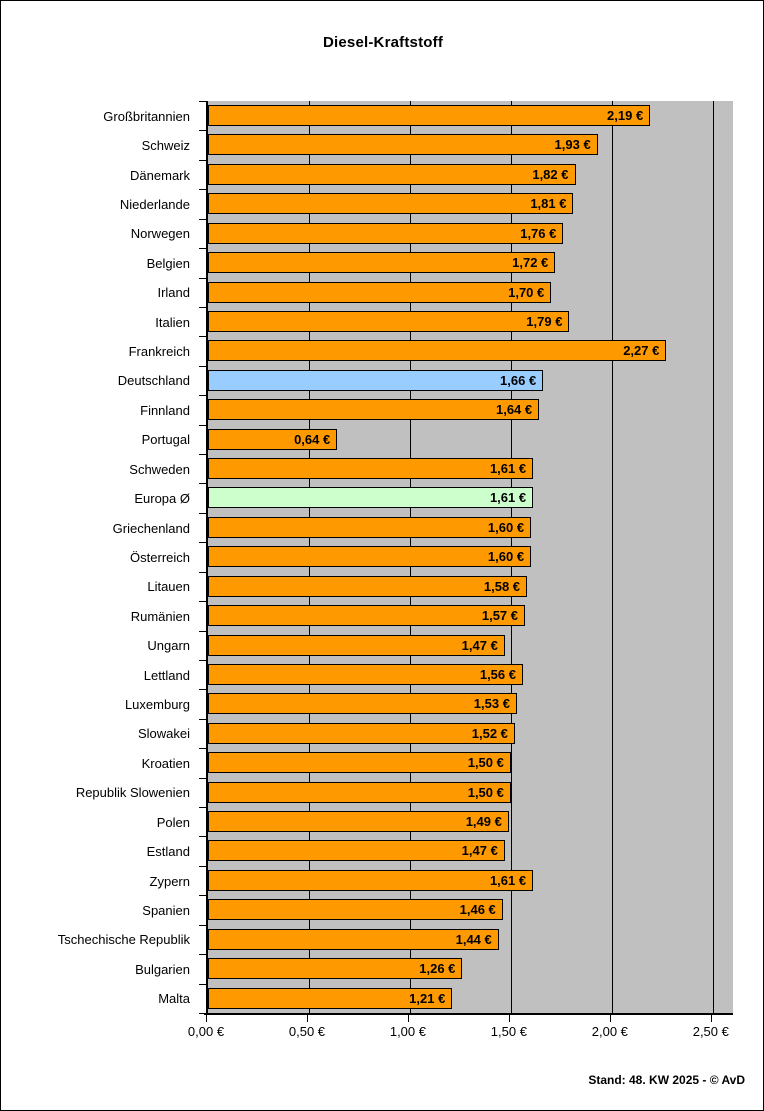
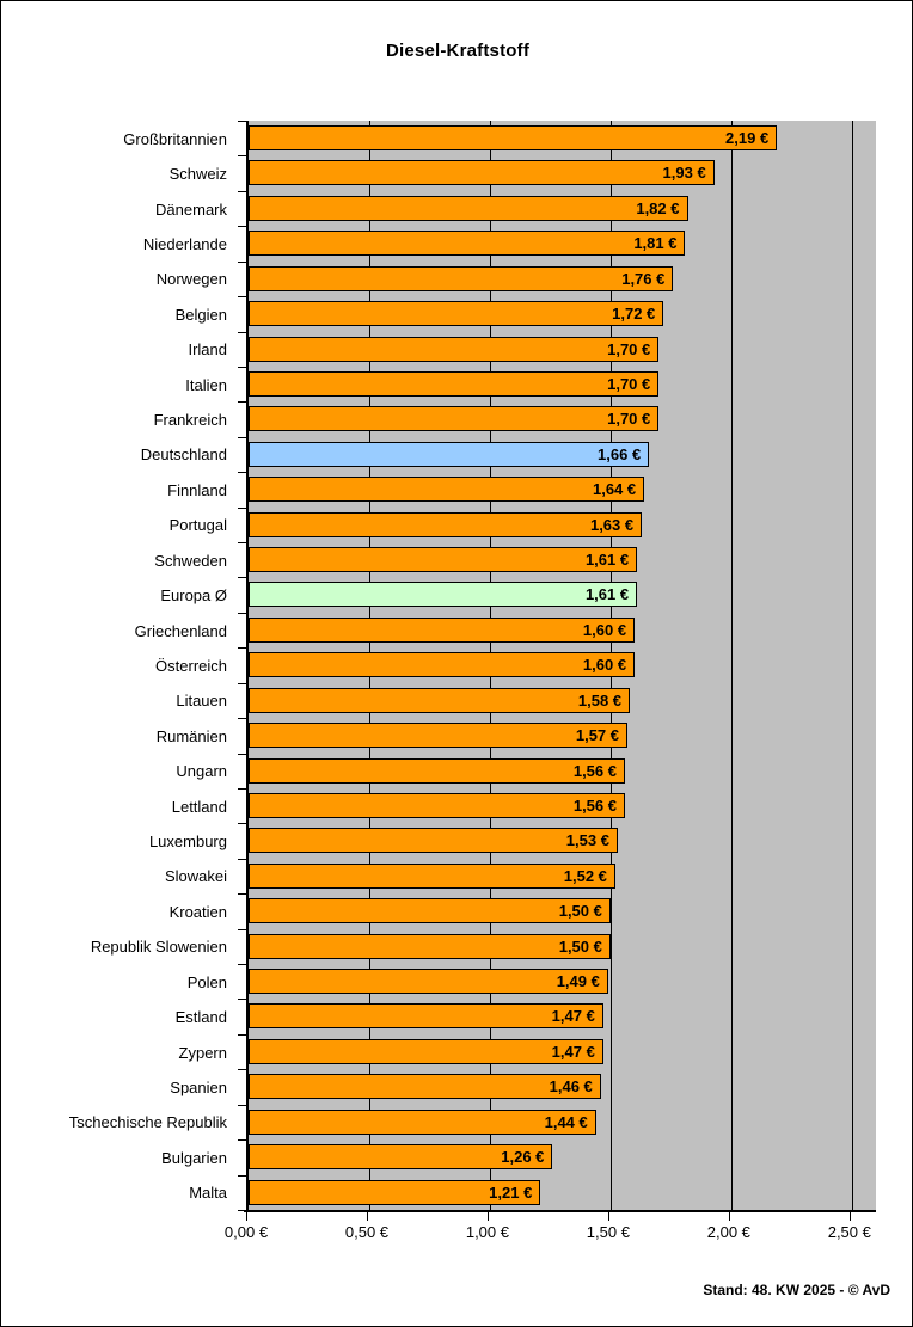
Italien: 1,79 -> 1,70
Frankreich: 2,27 -> 1,70
Portugal: 0,64 -> 1,63
Ungarn: 1,47 -> 1,56
Zypern: 1,61 -> 1,47
